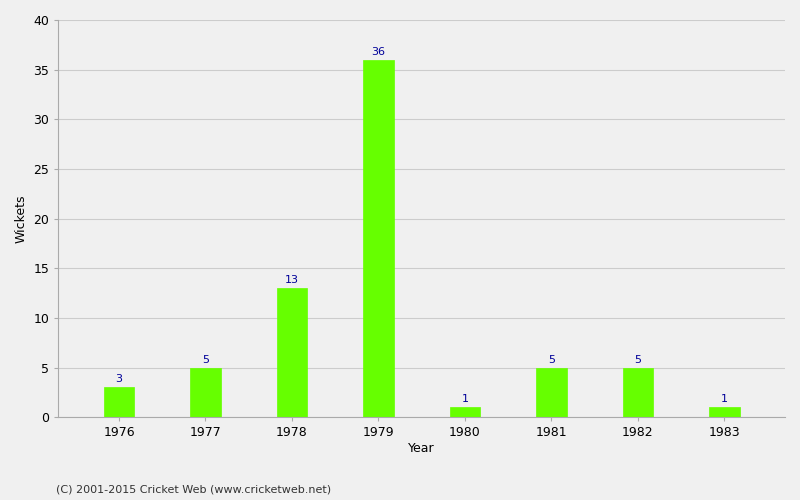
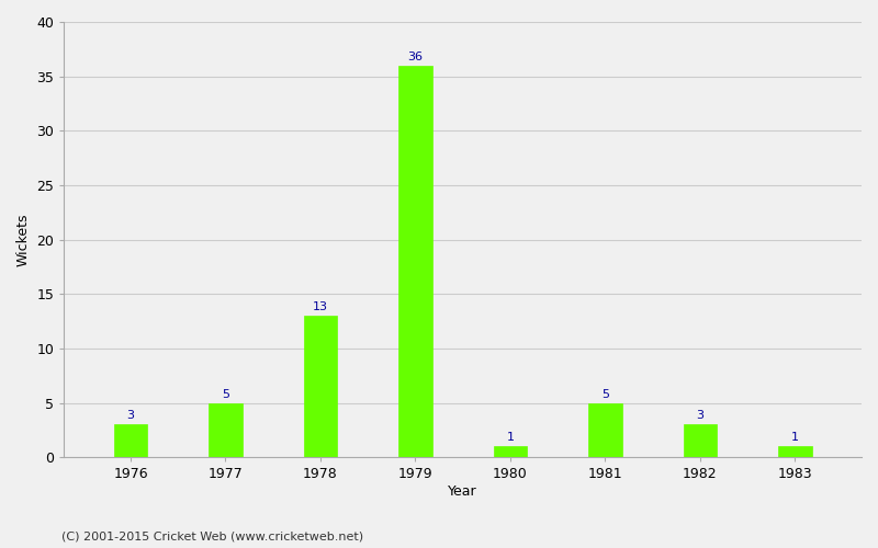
1982: 5 -> 3
